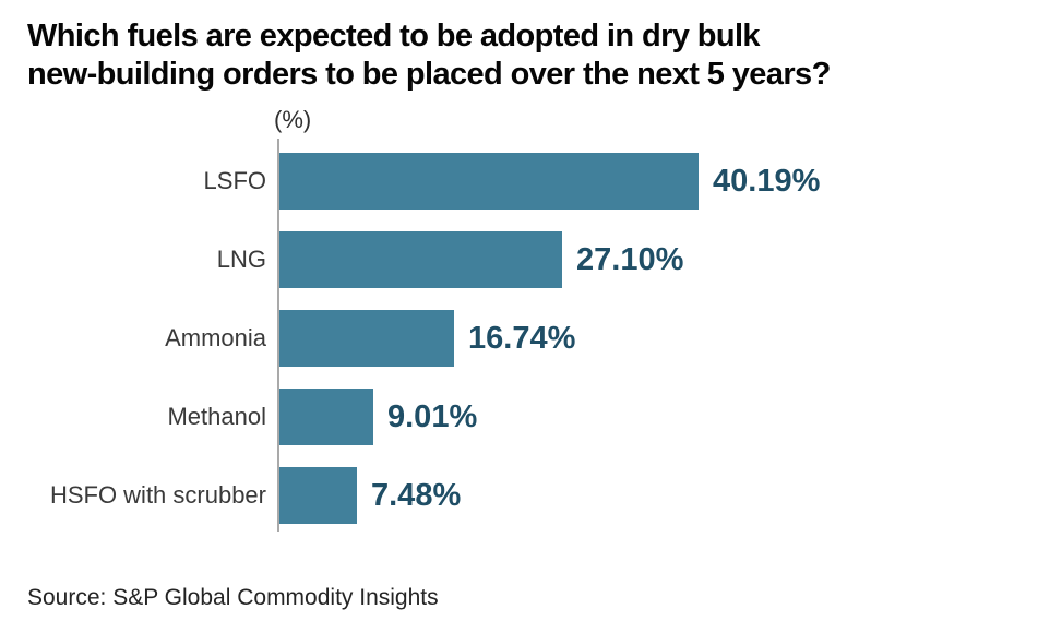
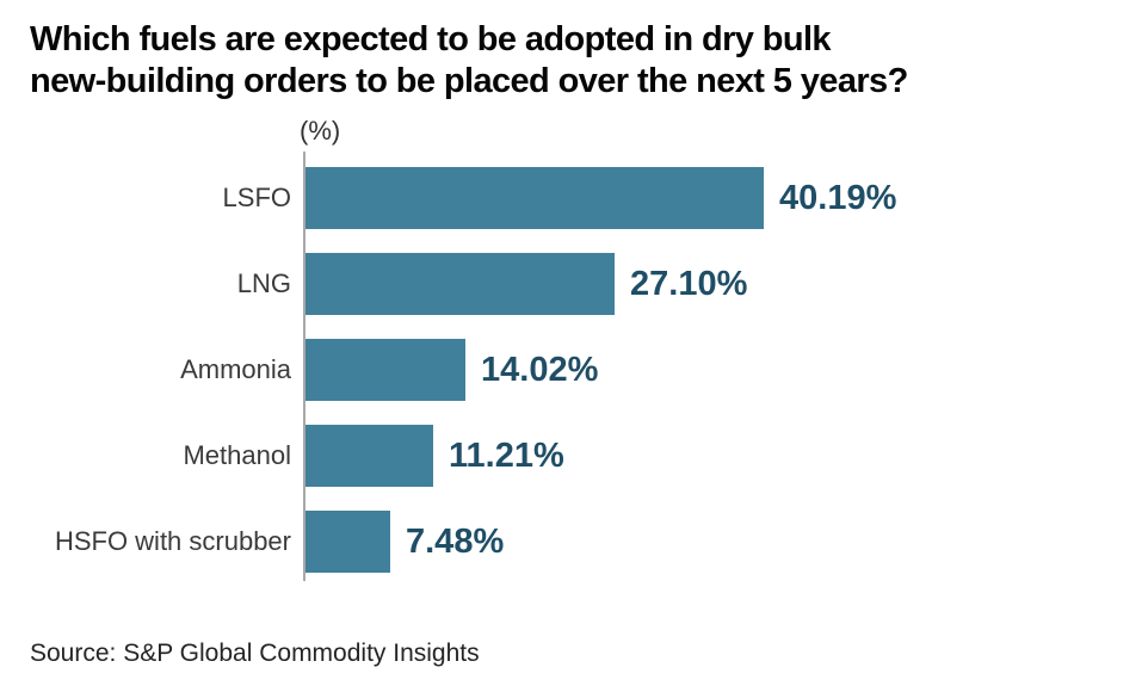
Ammonia: 16.74% -> 14.02%
Methanol: 9.01% -> 11.21%
